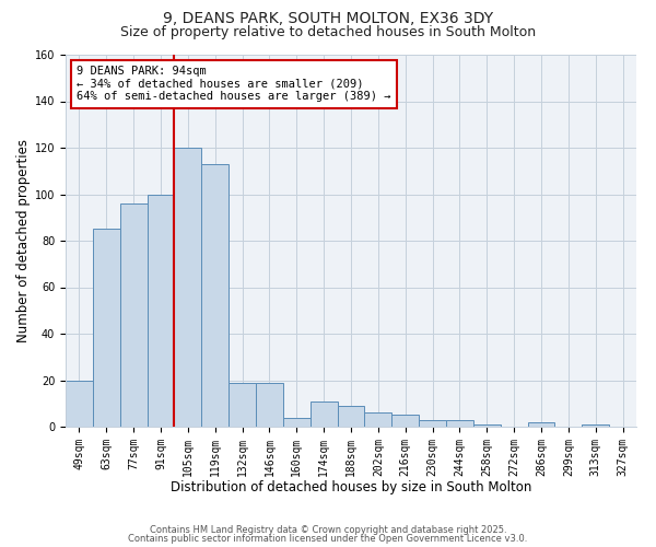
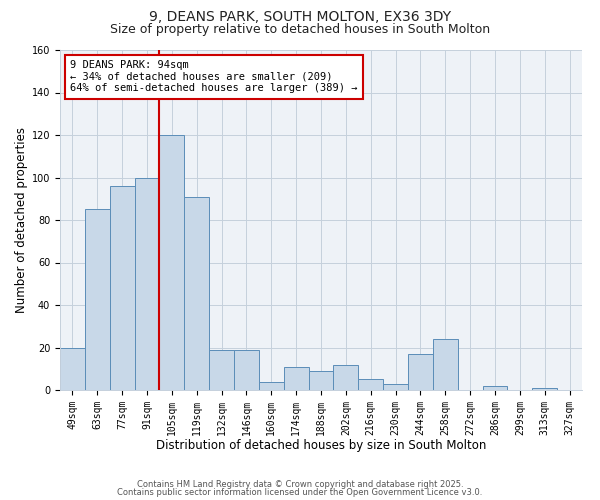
119sqm: 113 -> 91
202sqm: 6 -> 12
244sqm: 3 -> 17
258sqm: 1 -> 24
